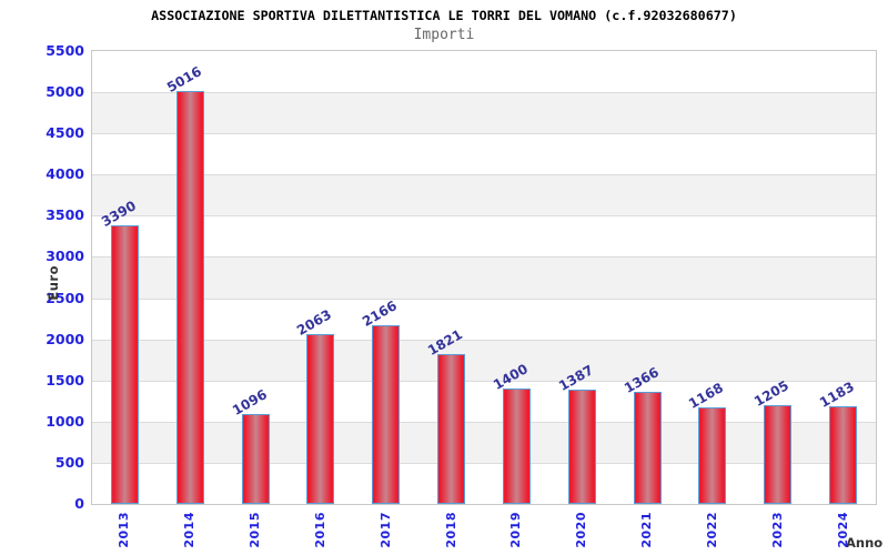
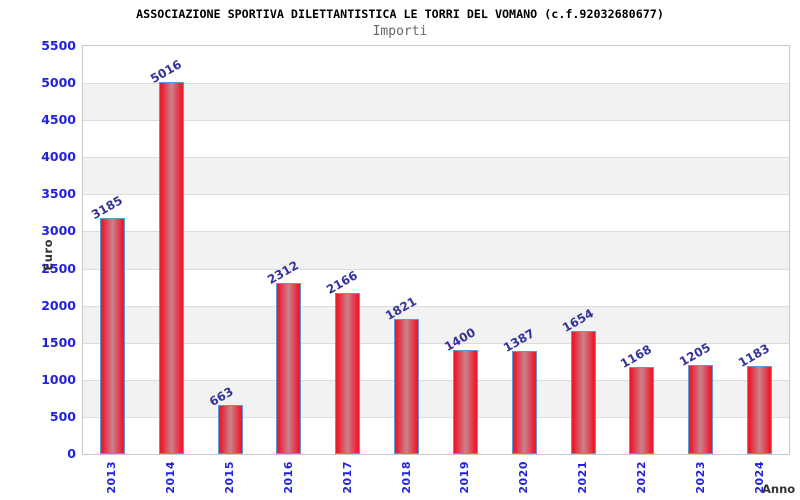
2013: 3390 -> 3185
2015: 1096 -> 663
2016: 2063 -> 2312
2021: 1366 -> 1654
